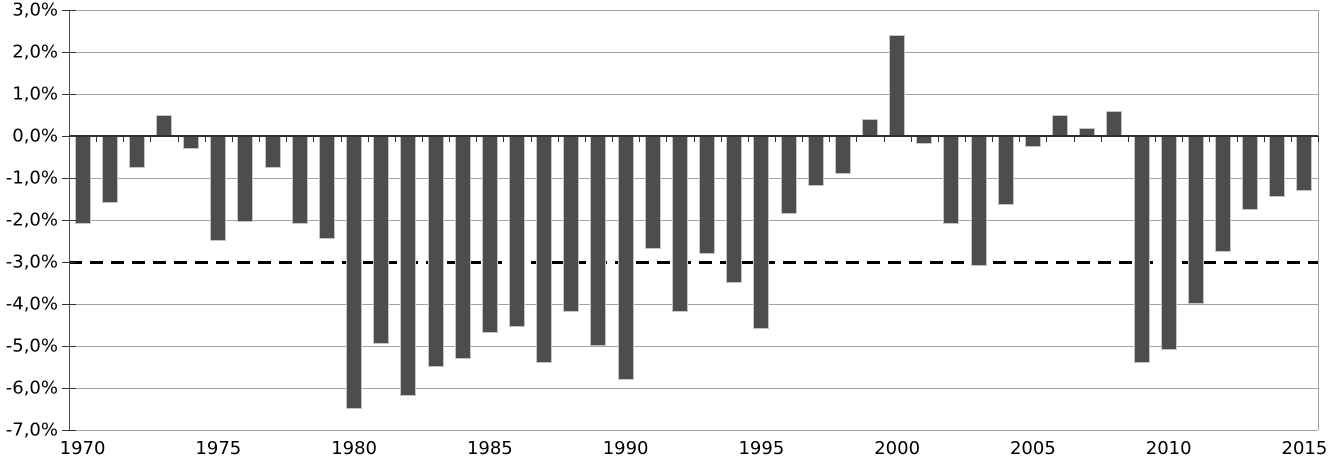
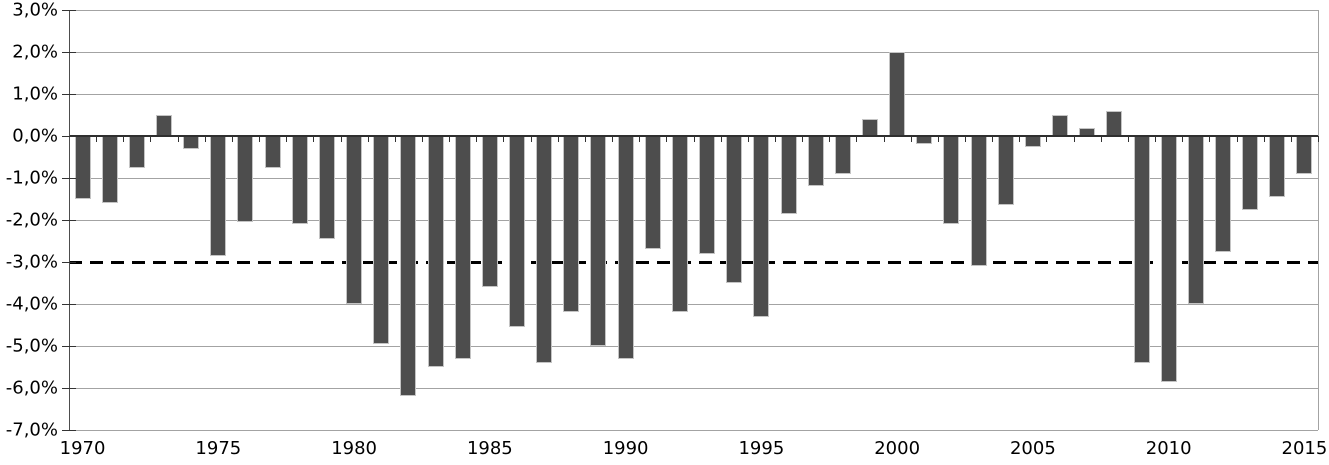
1970: -2,1% -> -1,5%
1975: -2,5% -> -2,9%
1980: -6,5% -> -4,0%
1985: -4,7% -> -3,6%
1990: -5,8% -> -5,3%
1995: -4,6% -> -4,3%
2000: 2,4% -> 2,0%
2010: -5,1% -> -5,8%
2015: -1,3% -> -0,9%
